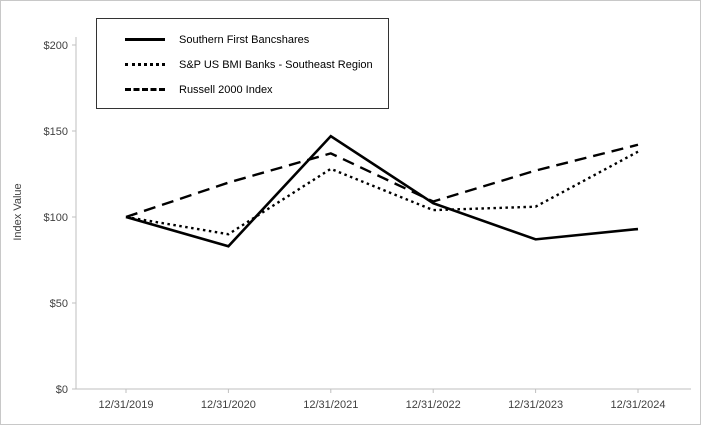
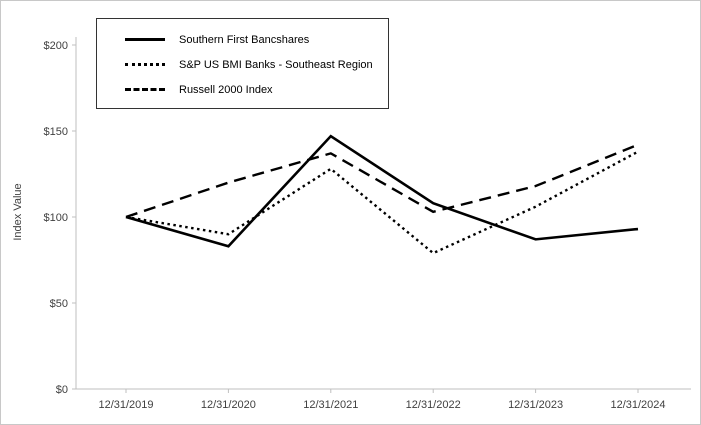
S&P US BMI Banks - Southeast Region/12/31/2022: $104 -> $79
Russell 2000 Index/12/31/2022: $109 -> $103
Russell 2000 Index/12/31/2023: $127 -> $118
